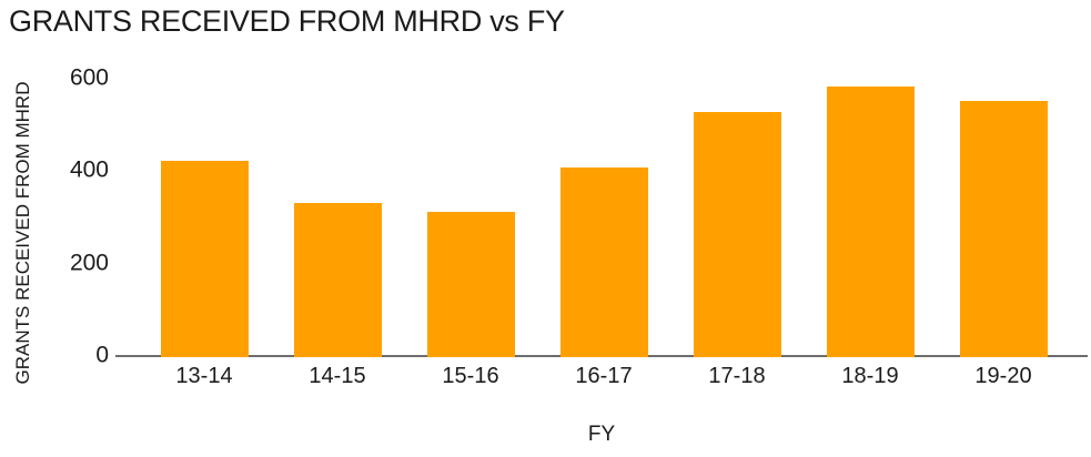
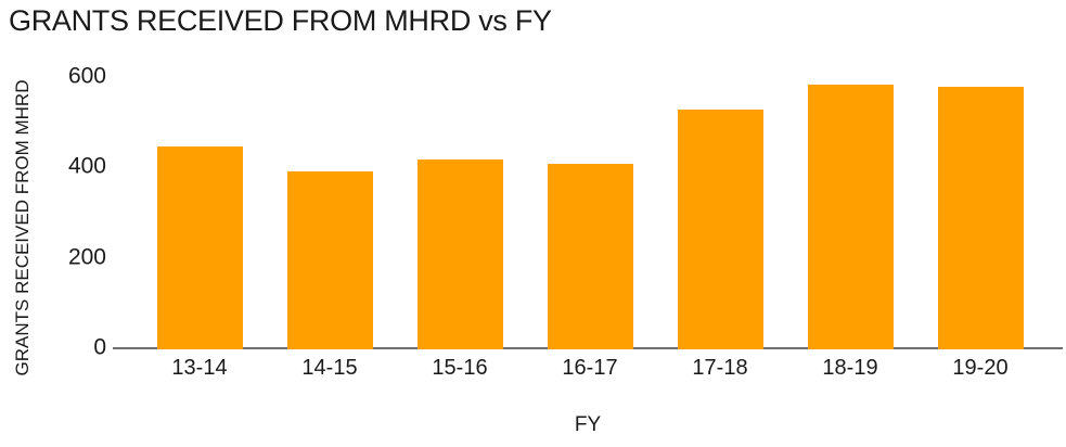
13-14: 420 -> 440
14-15: 330 -> 390
15-16: 310 -> 420
19-20: 550 -> 580
